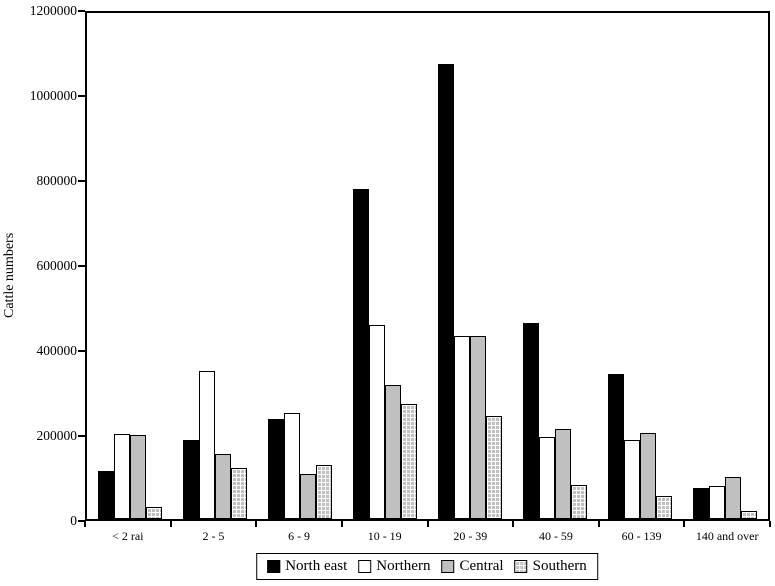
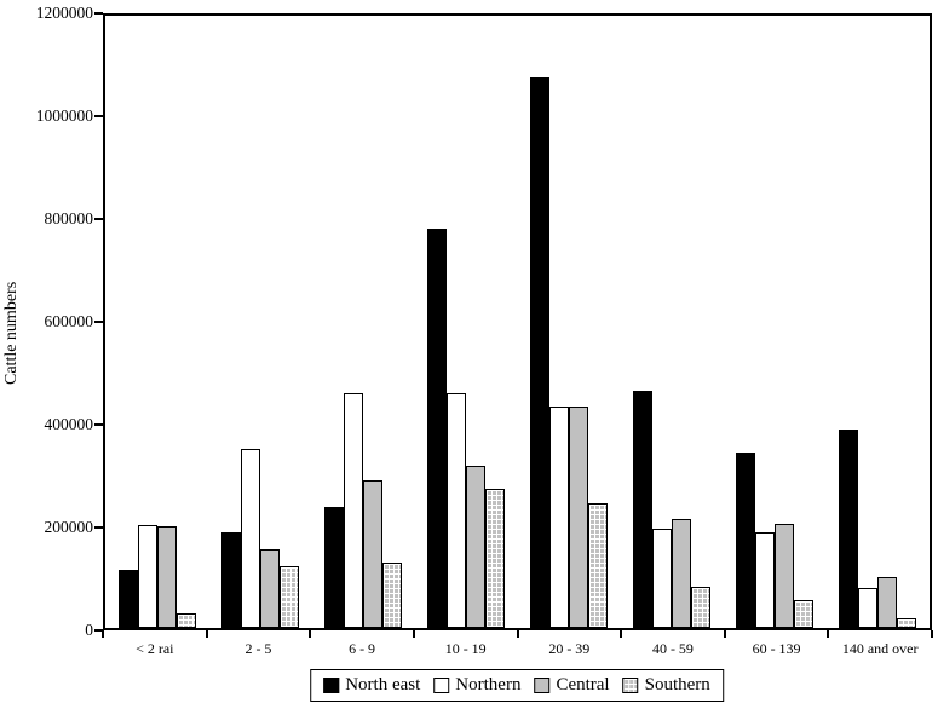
Northern/6 - 9: 250000 -> 460000
Central/6 - 9: 110000 -> 290000
North east/140 and over: 70000 -> 390000
